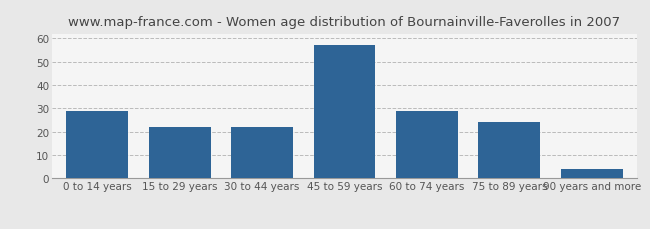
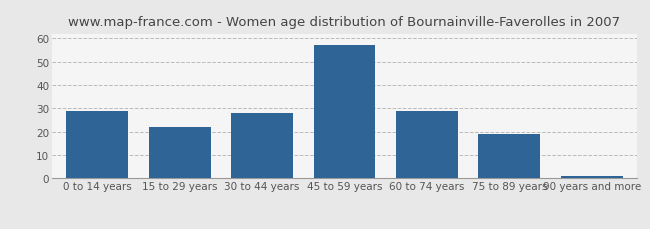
30 to 44 years: 22 -> 28
75 to 89 years: 24 -> 19
90 years and more: 4 -> 1
